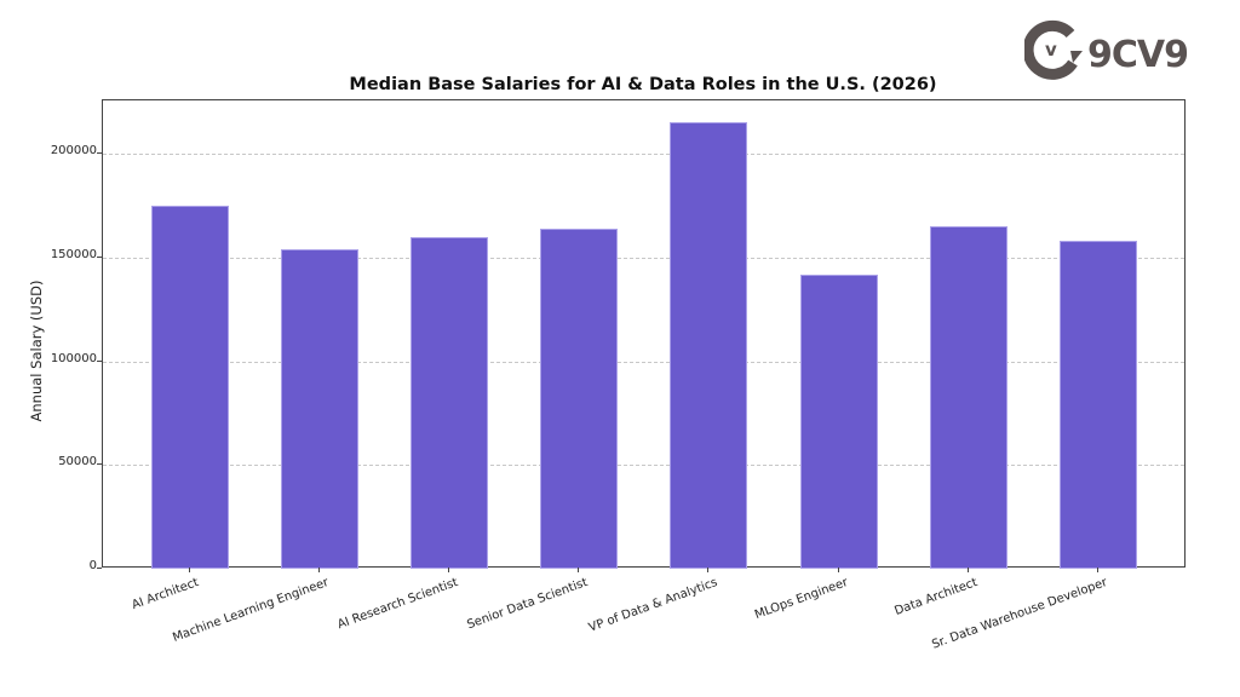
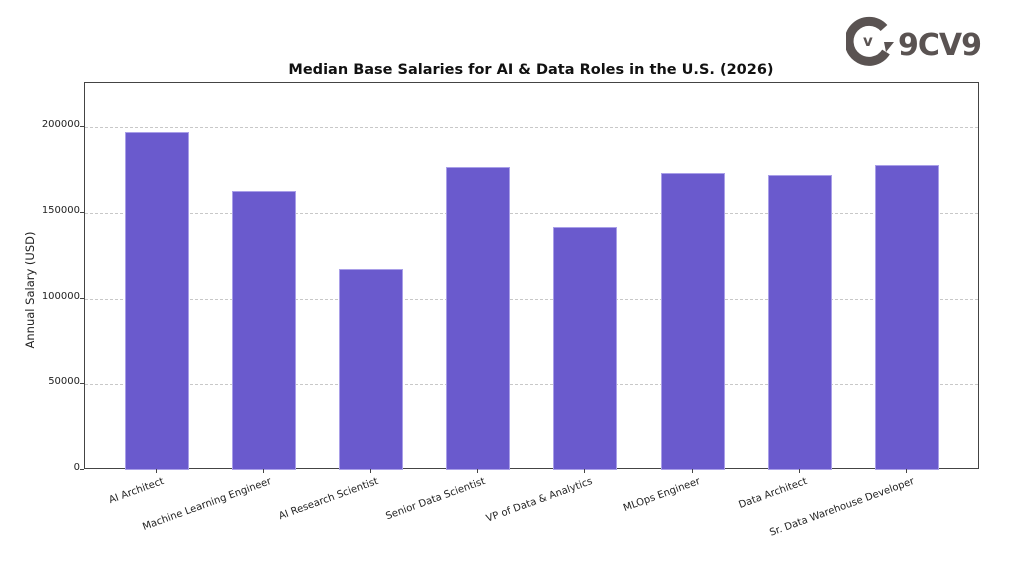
AI Architect: 175000 -> 197000
Machine Learning Engineer: 154000 -> 163000
AI Research Scientist: 160000 -> 117000
Senior Data Scientist: 164000 -> 177000
VP of Data & Analytics: 215000 -> 142000
MLOps Engineer: 142000 -> 173000
Data Architect: 165000 -> 172000
Sr. Data Warehouse Developer: 158000 -> 178000
